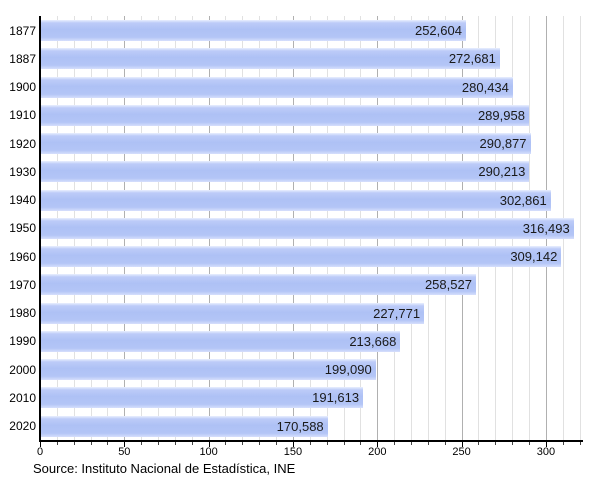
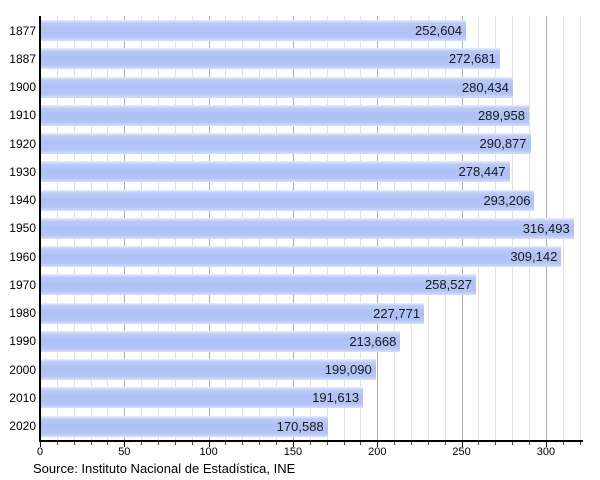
1930: 290,213 -> 278,447
1940: 302,861 -> 293,206
